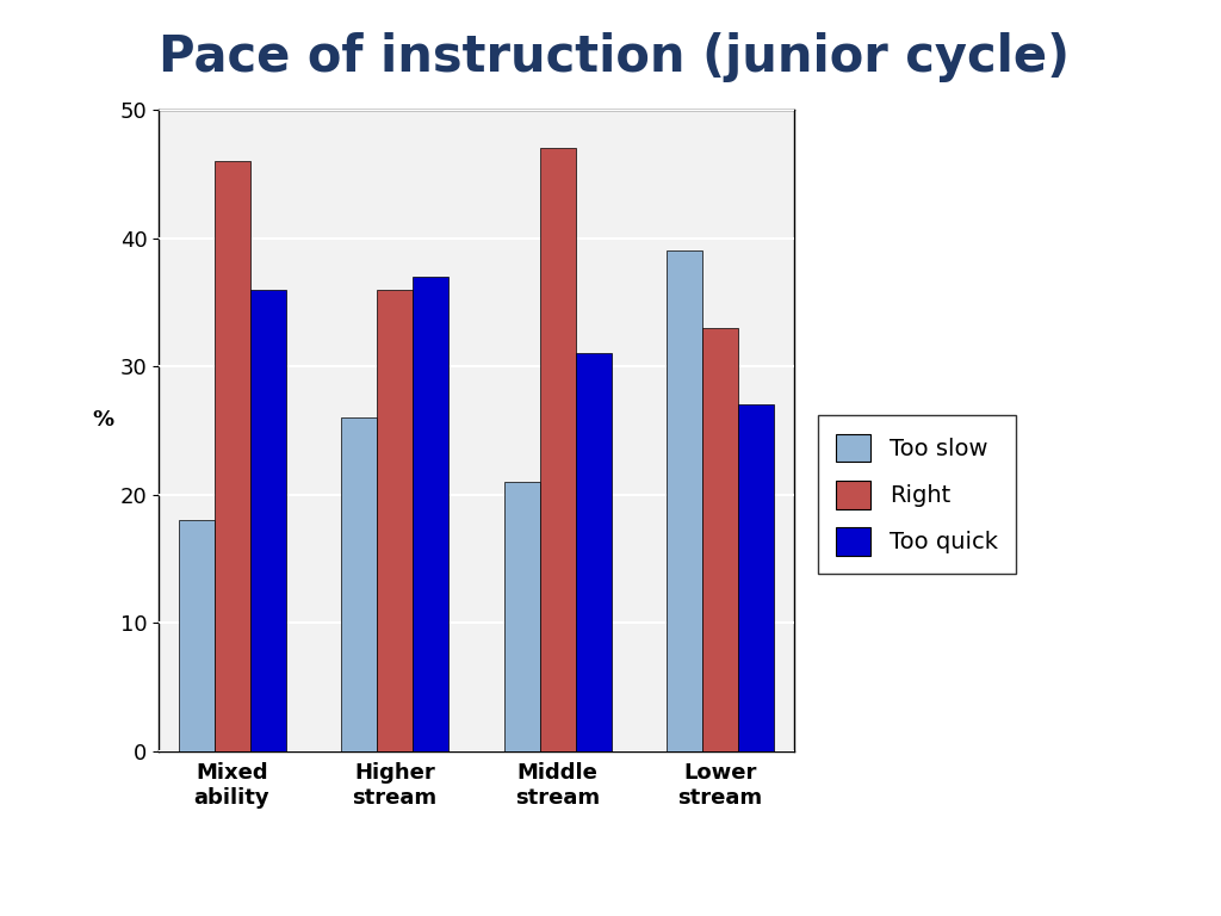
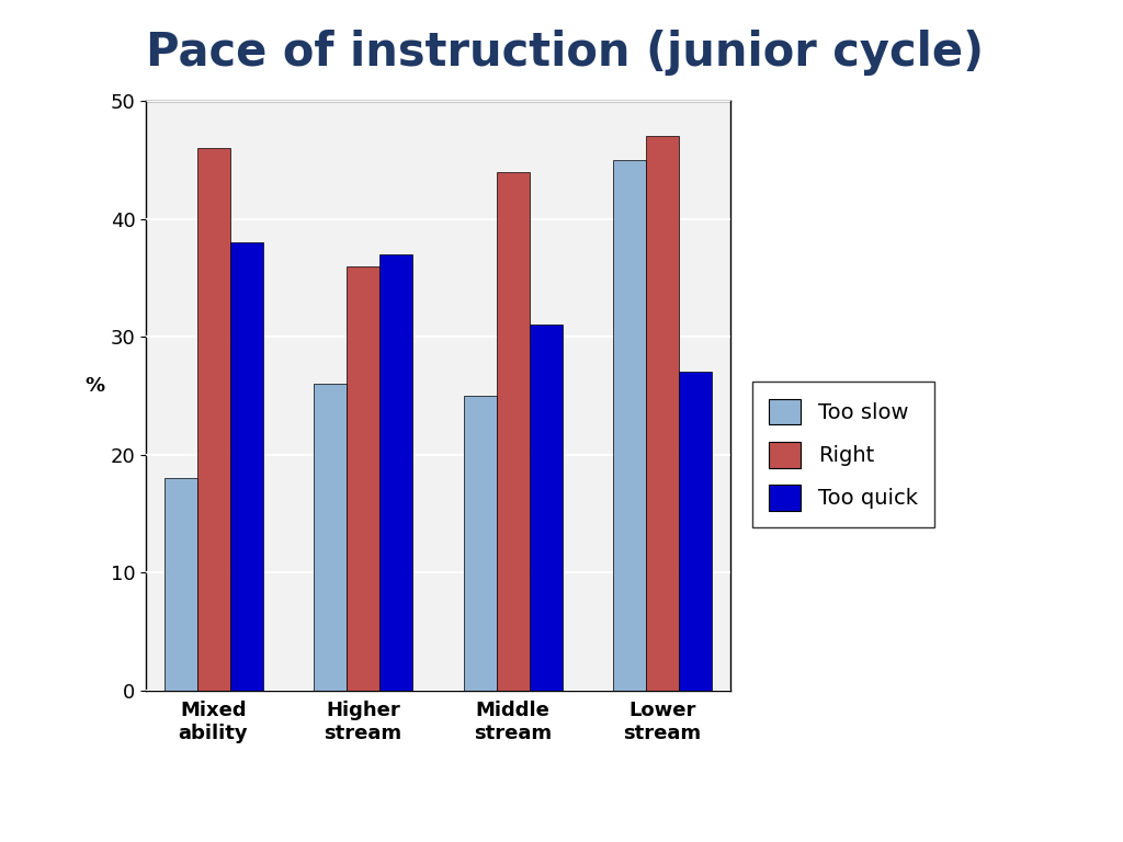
Too quick/Mixed ability: 36 -> 38
Too slow/Middle stream: 21 -> 25
Right/Middle stream: 47 -> 44
Too slow/Lower stream: 39 -> 45
Right/Lower stream: 33 -> 47
